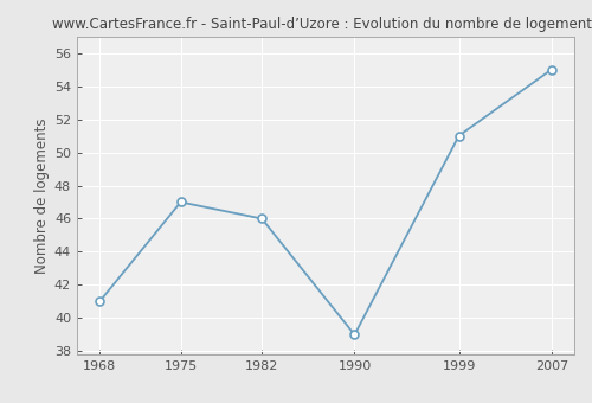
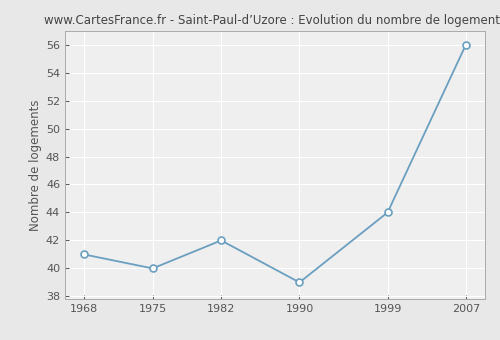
1975: 47 -> 40
1982: 46 -> 42
1999: 51 -> 44
2007: 55 -> 56
